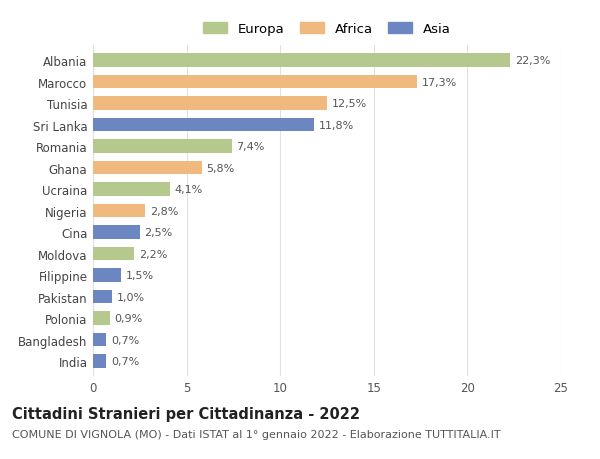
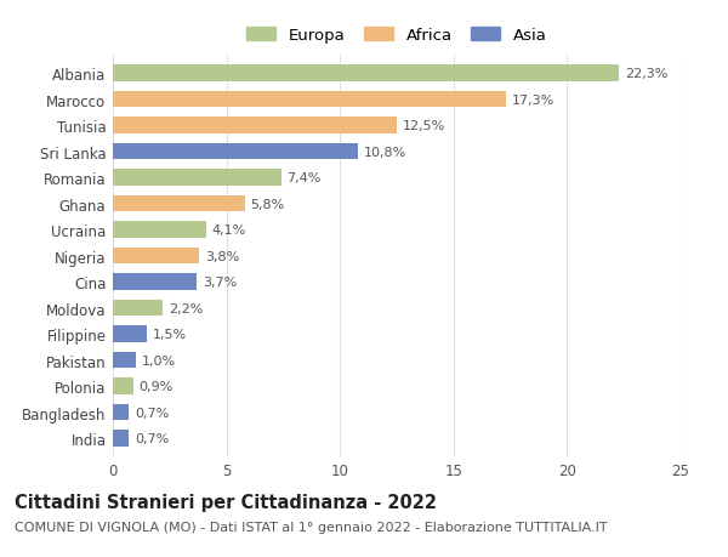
Sri Lanka: 11,8% -> 10,8%
Nigeria: 2,8% -> 3,8%
Cina: 2,5% -> 3,7%
